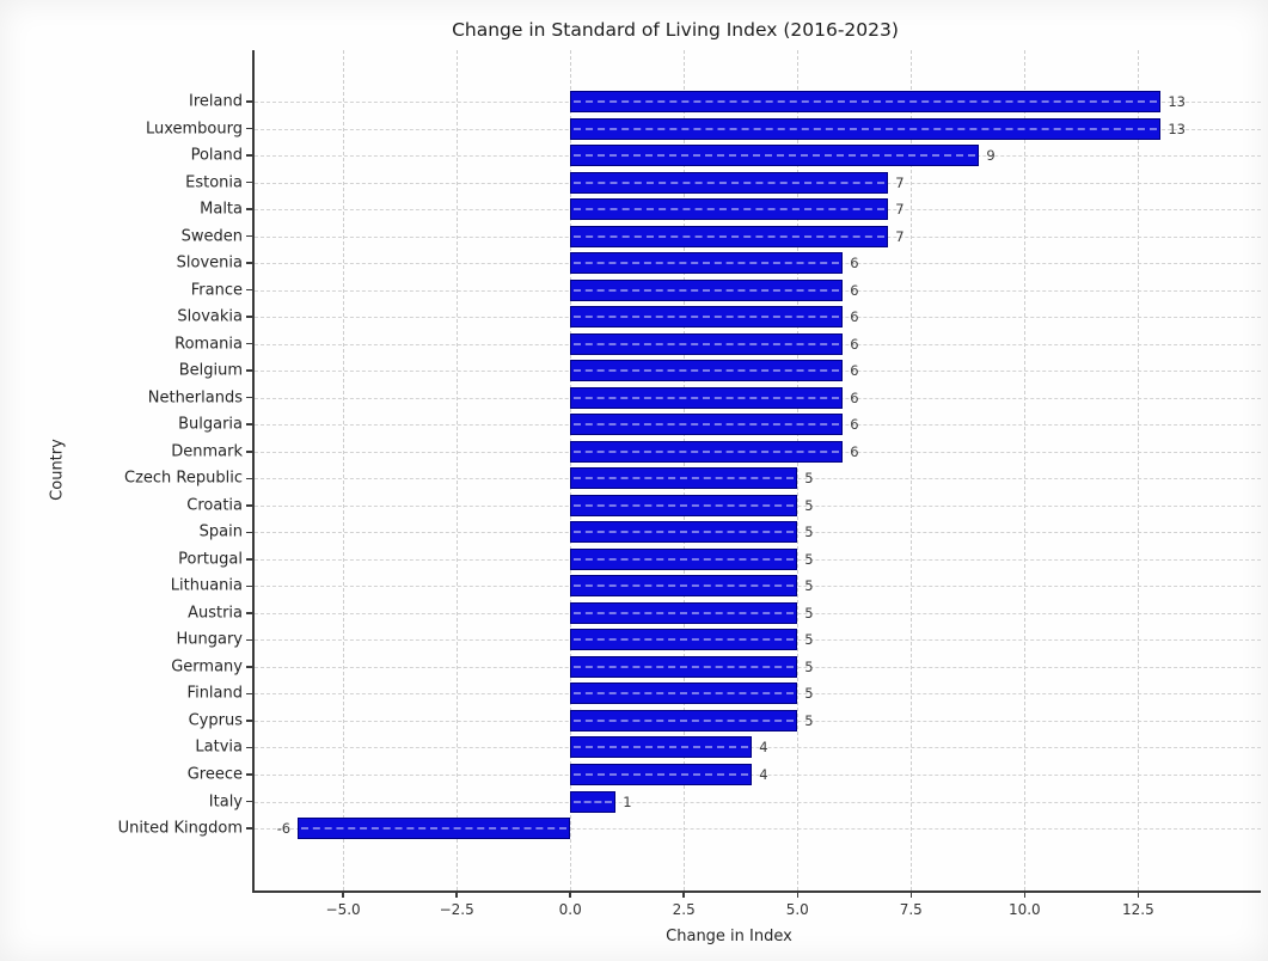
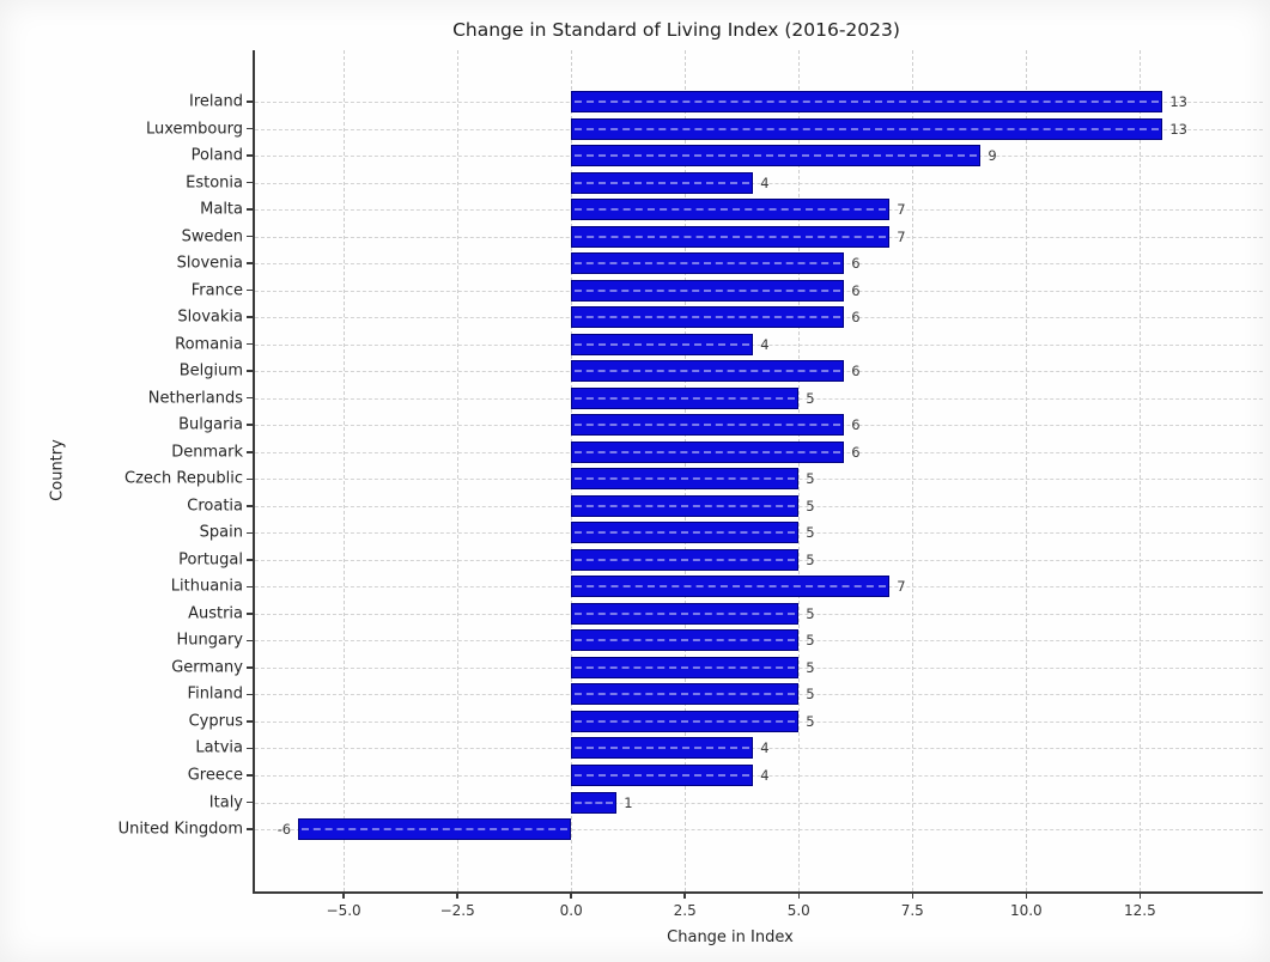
Estonia: 7 -> 4
Romania: 6 -> 4
Netherlands: 6 -> 5
Lithuania: 5 -> 7
